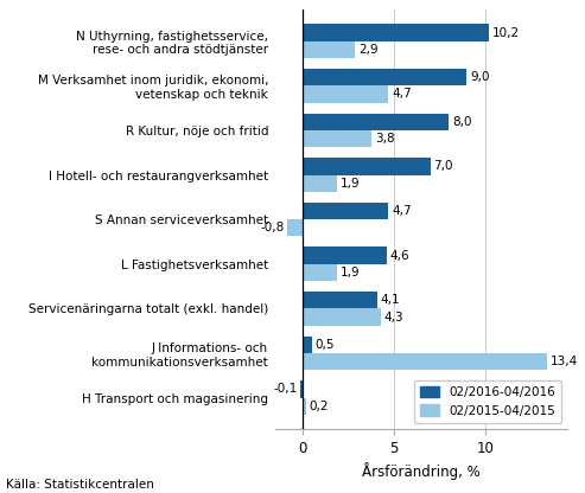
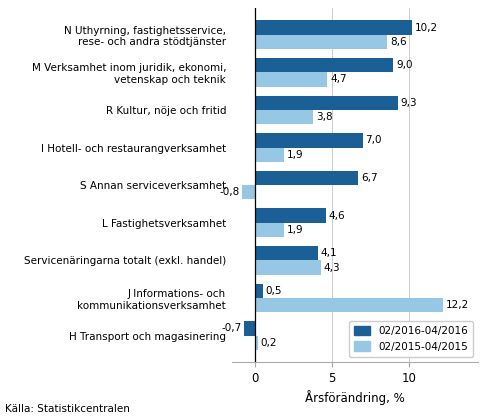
02/2015-04/2015/N Uthyrning, fastighetsservice, rese- och andra stödtjänster: 2,9 -> 8,6
02/2016-04/2016/R Kultur, nöje och fritid: 8,0 -> 9,3
02/2016-04/2016/S Annan serviceverksamhet: 4,7 -> 6,7
02/2015-04/2015/J Informations- och kommunikationsverksamhet: 13,4 -> 12,2
02/2016-04/2016/H Transport och magasinering: -0,1 -> -0,7
